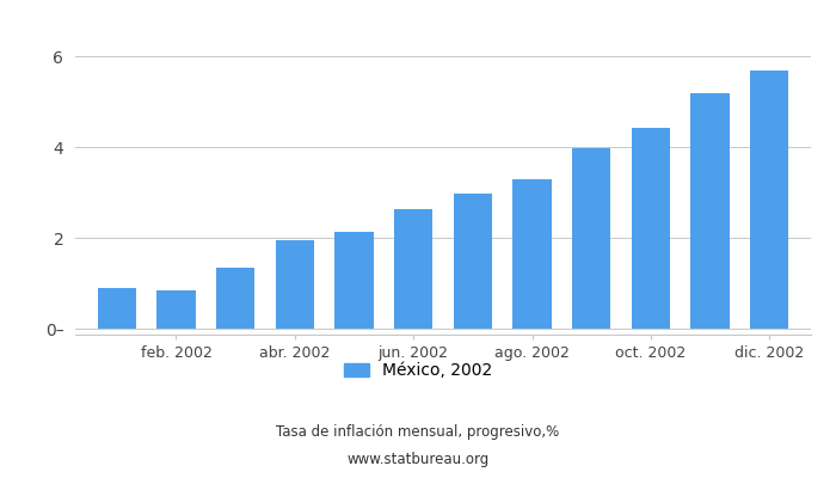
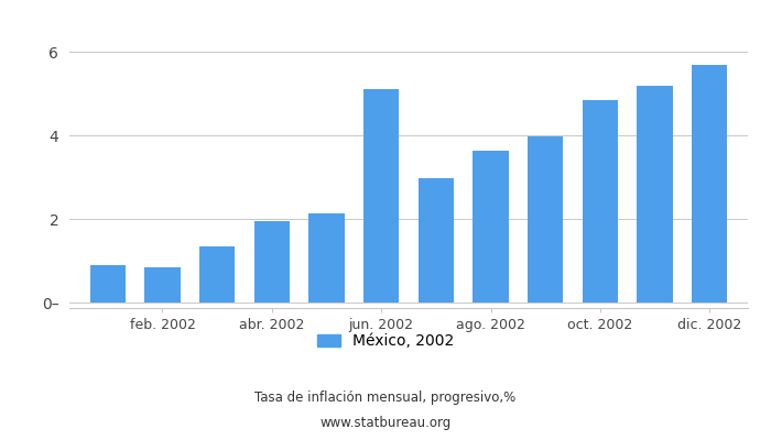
jun. 2002: 2.63 -> 5.10
ago. 2002: 3.30 -> 3.65
oct. 2002: 4.43 -> 4.85
